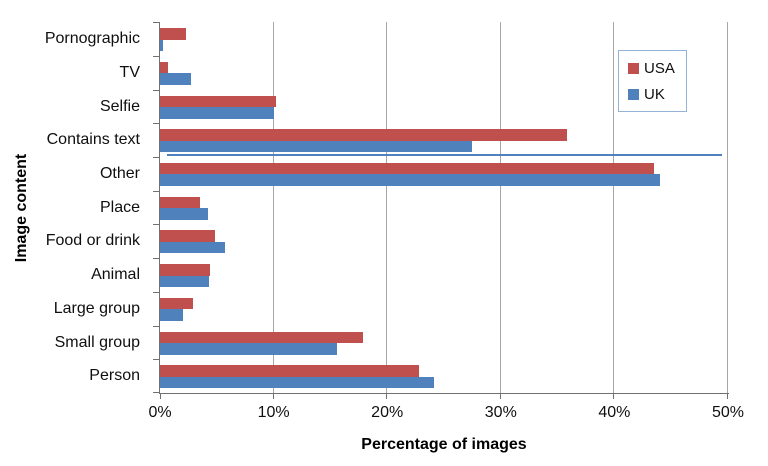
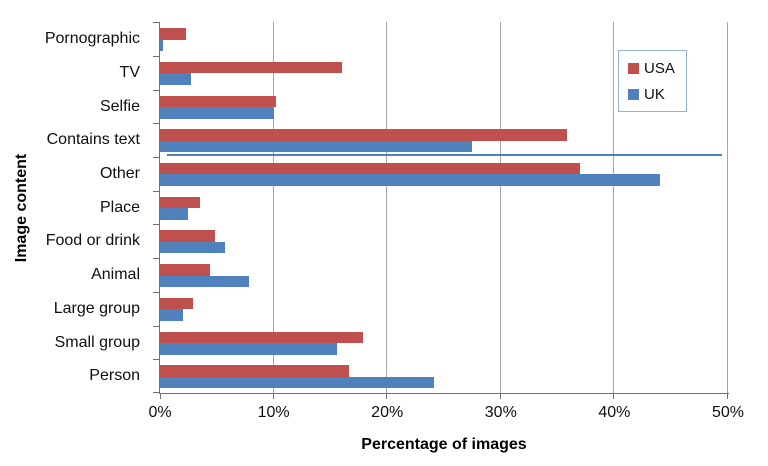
USA/TV: 0.7% -> 16.0%
USA/Other: 43.5% -> 37.0%
UK/Place: 4.2% -> 2.5%
UK/Animal: 4.3% -> 7.8%
USA/Person: 22.8% -> 16.6%
